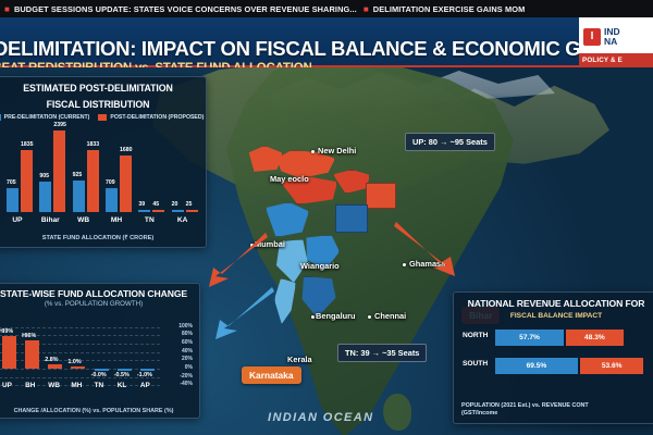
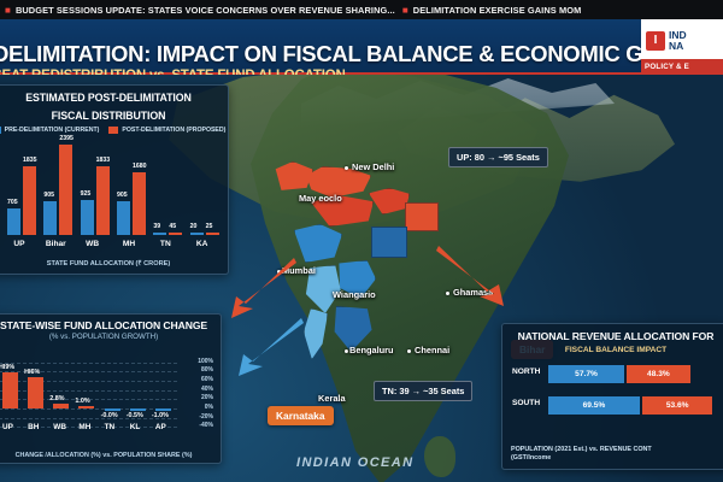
ESTIMATED POST-DELIMITATION FISCAL DISTRIBUTION/PRE-DELIMITATION (CURRENT)/MH: 709 -> 905
